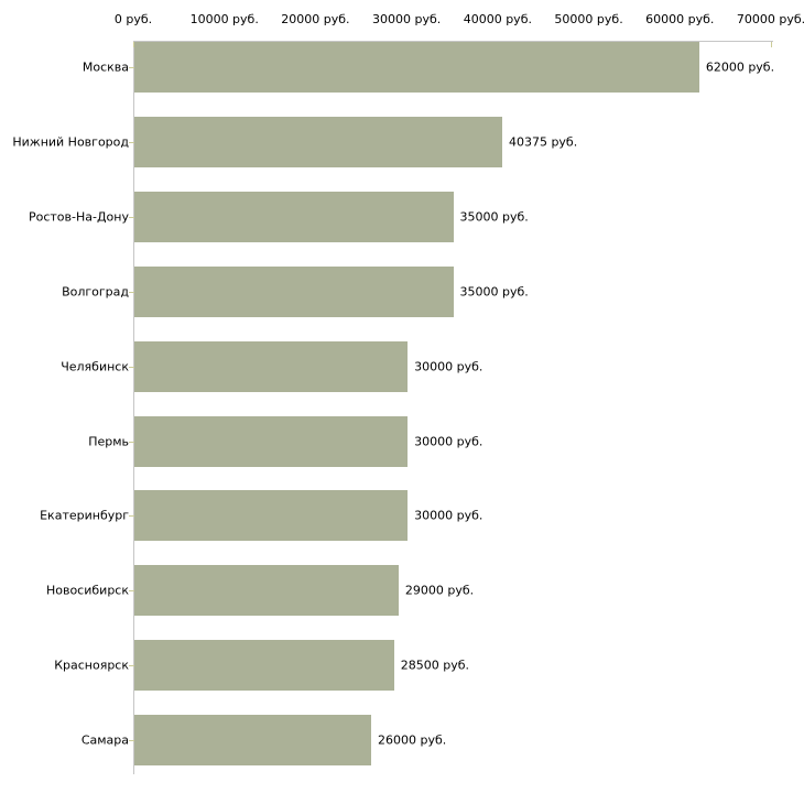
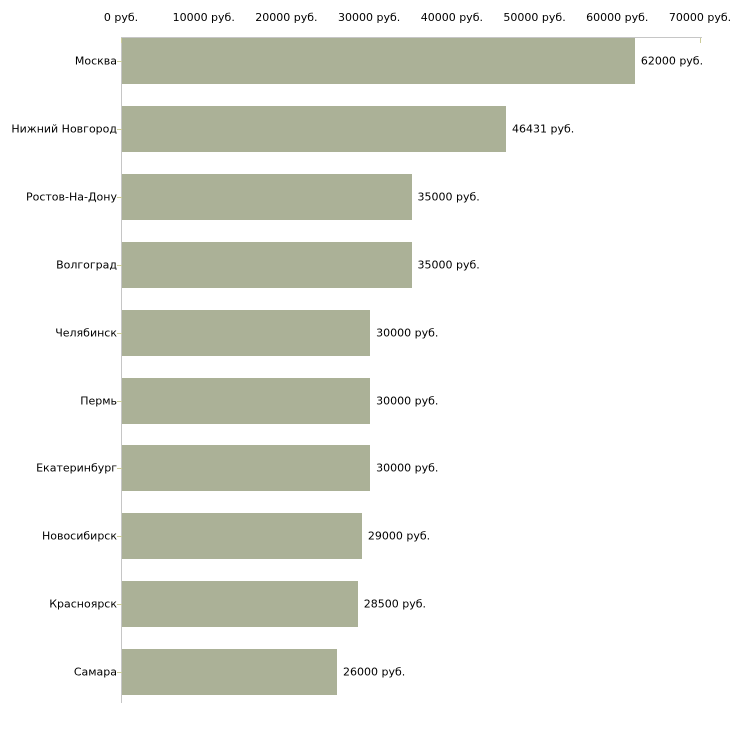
Нижний Новгород: 40375 -> 46431
